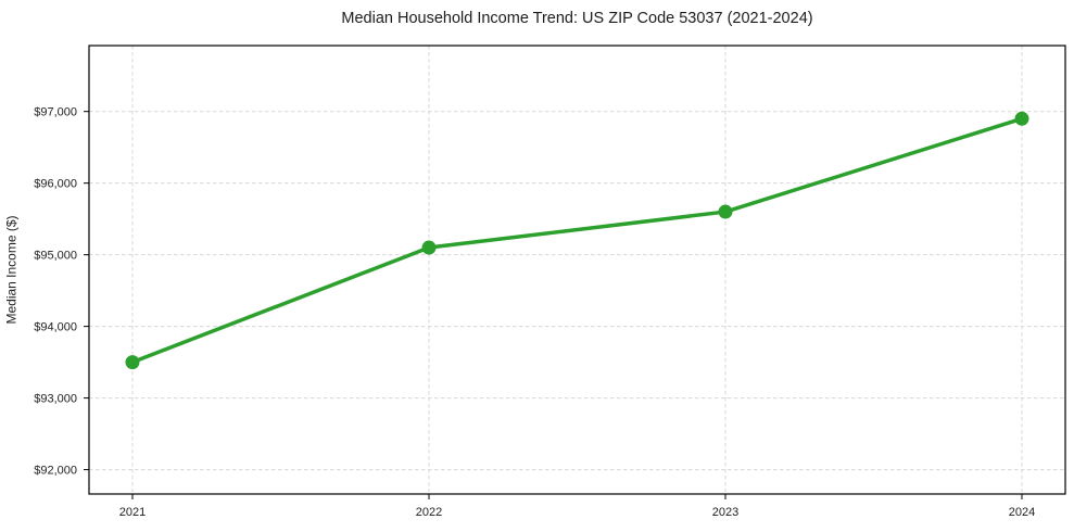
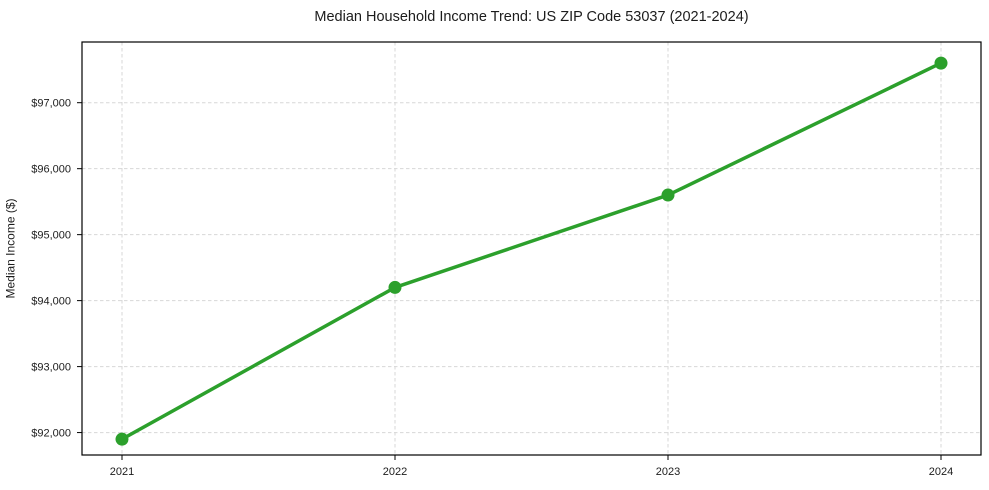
2021: $93500 -> $91900
2022: $95100 -> $94200
2024: $96900 -> $97600
